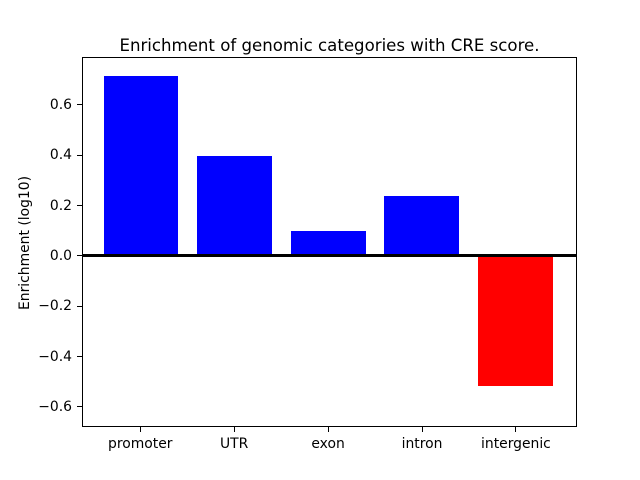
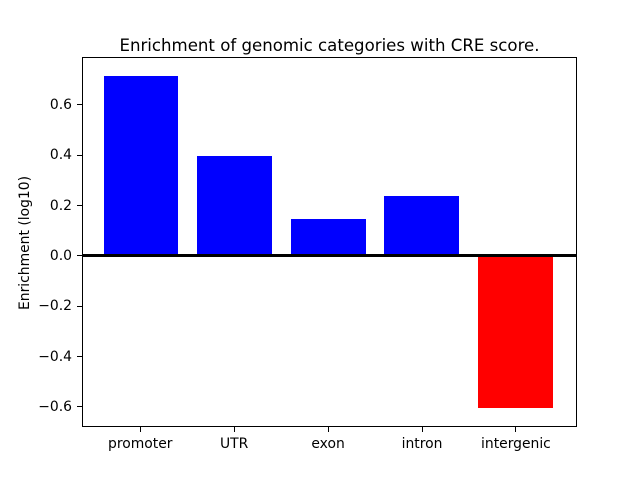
exon: 0.10 -> 0.14
intergenic: -0.52 -> -0.61
